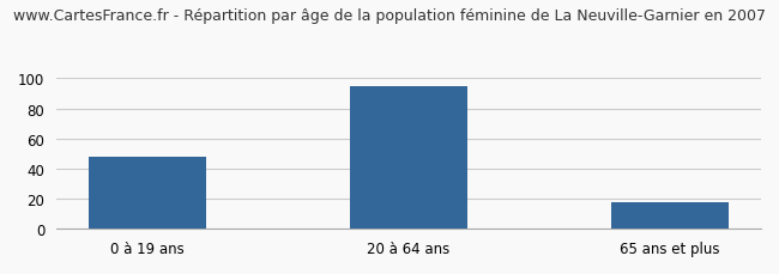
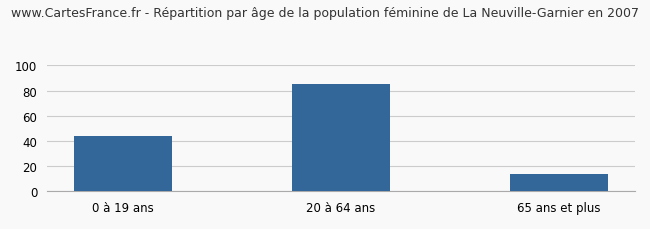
0 à 19 ans: 48 -> 44
20 à 64 ans: 95 -> 85
65 ans et plus: 18 -> 14
